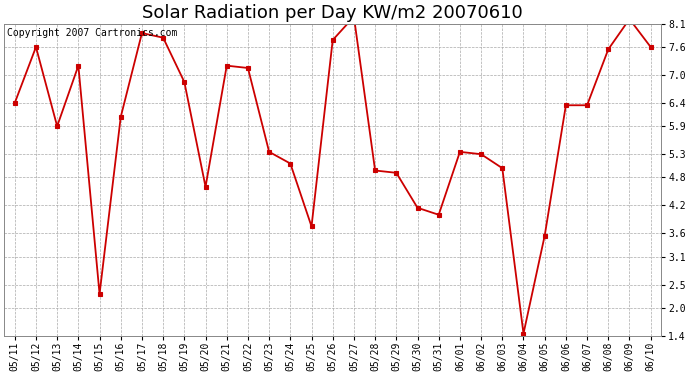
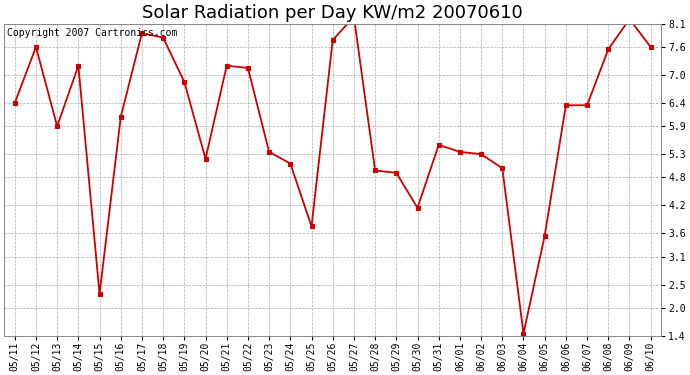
05/20: 4.60 -> 5.20
05/31: 4.00 -> 5.50
